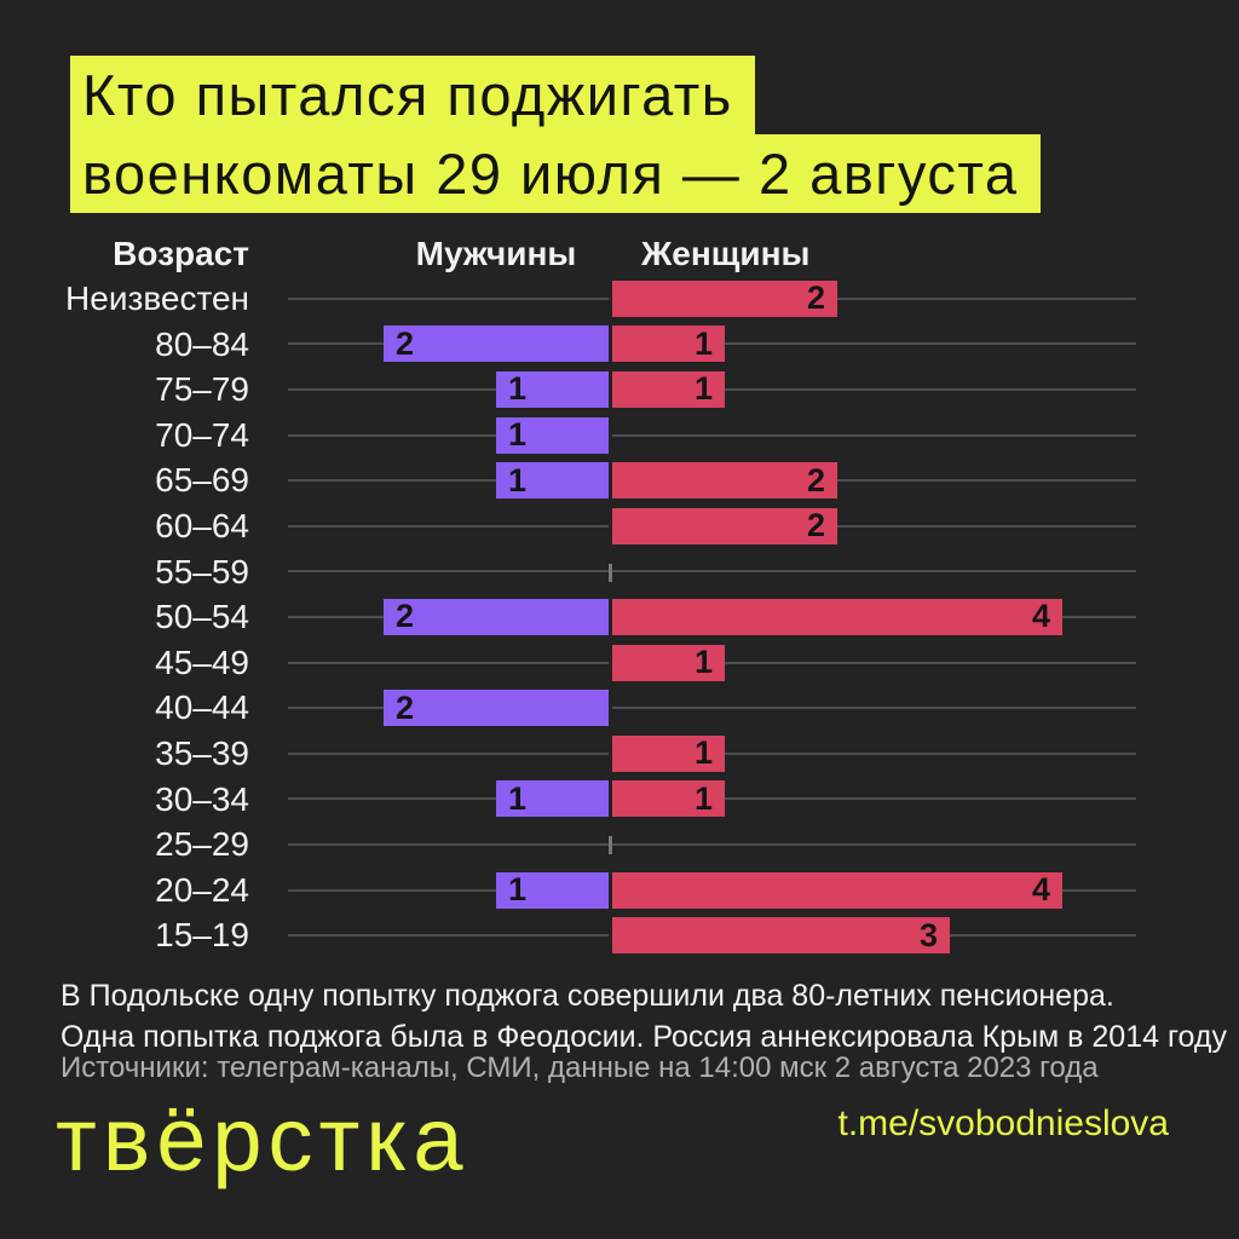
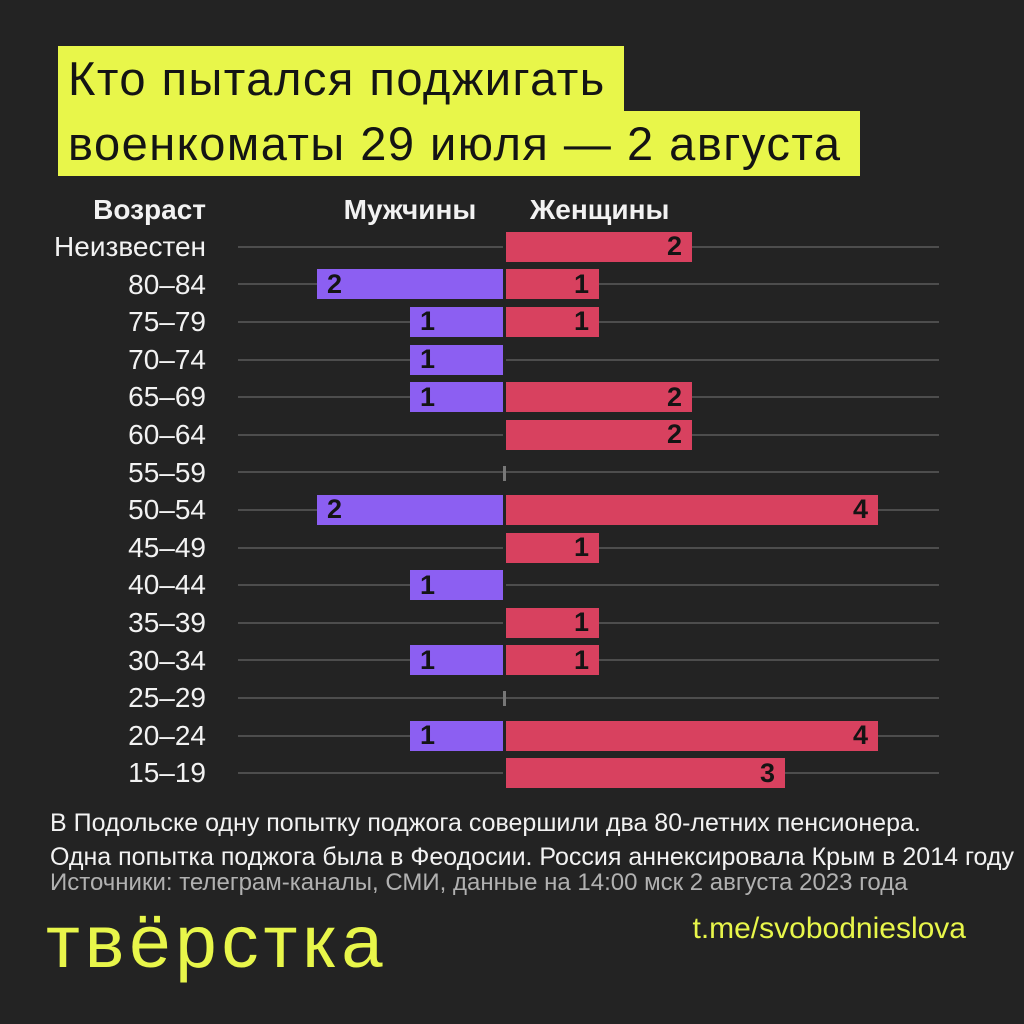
Мужчины/40–44: 2 -> 1
